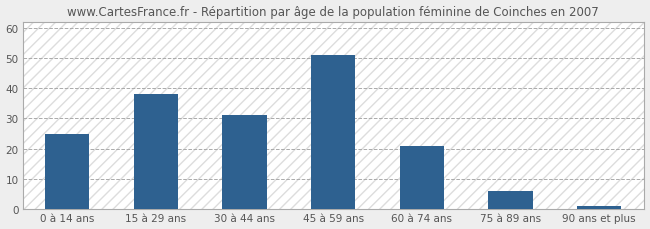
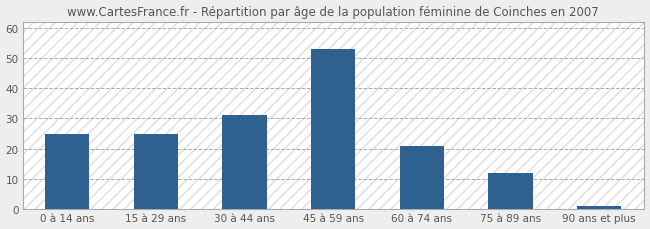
15 à 29 ans: 38 -> 25
45 à 59 ans: 51 -> 53
75 à 89 ans: 6 -> 12
